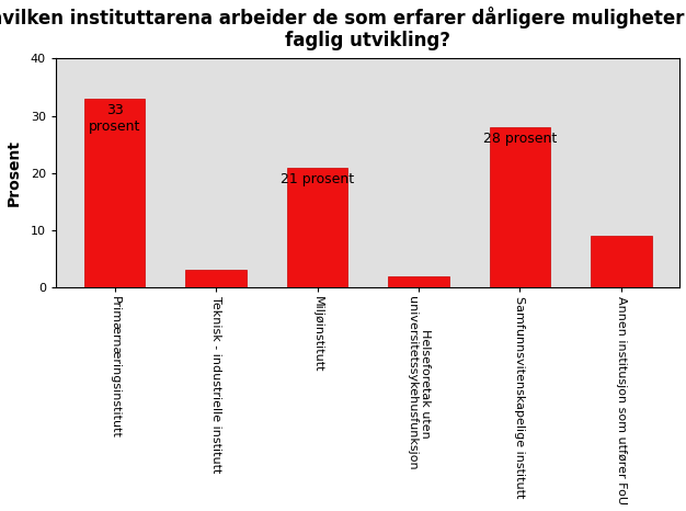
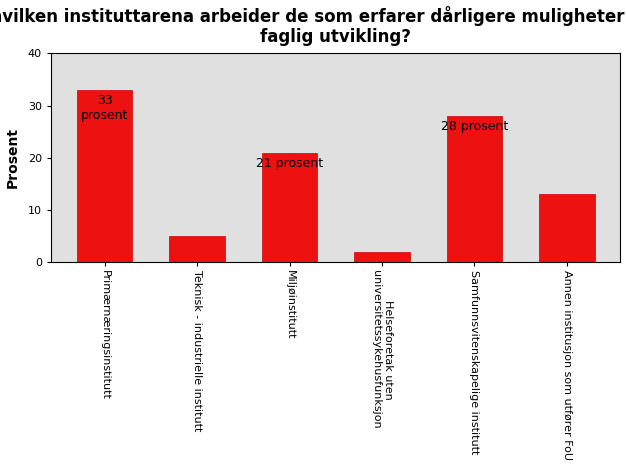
Teknisk - industrielle institutt: 3 -> 5
Annen institusjon som utfører FoU: 9 -> 13
